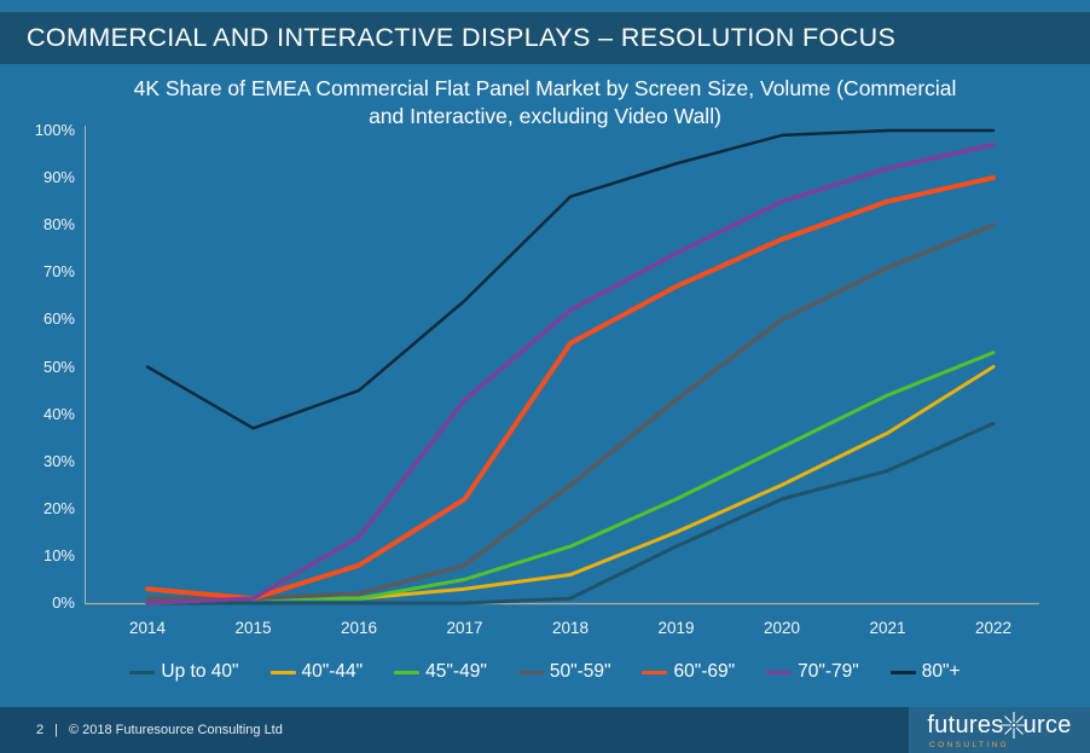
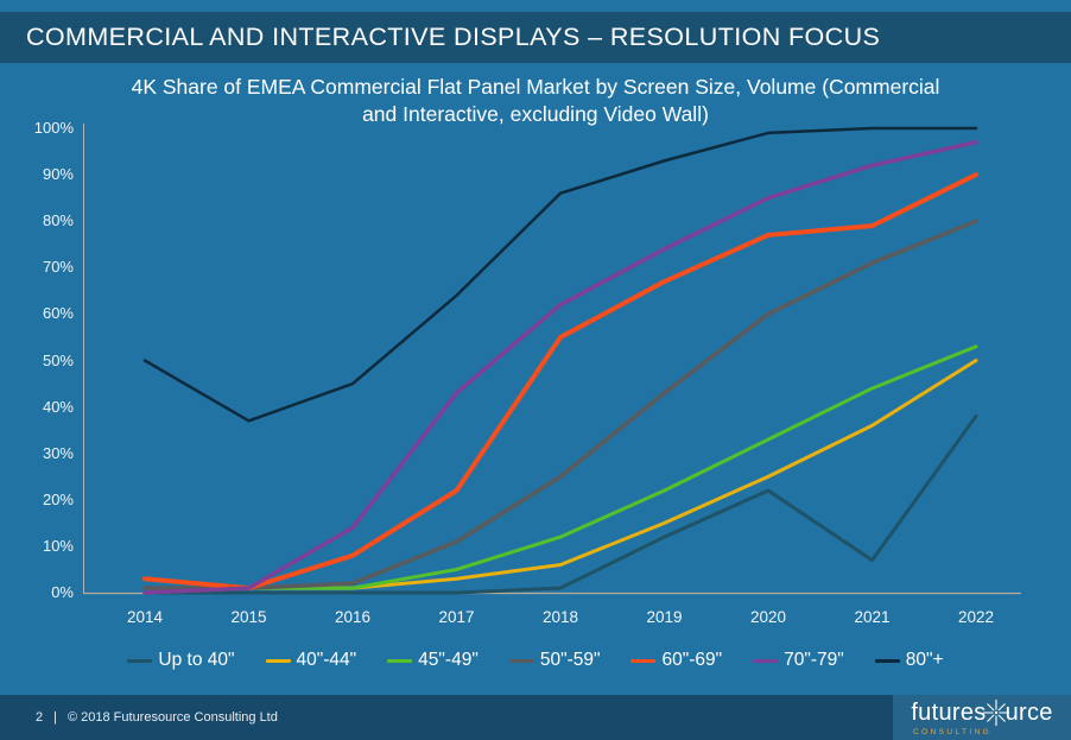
50"-59"/2017: 8% -> 11%
Up to 40"/2021: 28% -> 7%
60"-69"/2021: 85% -> 79%
